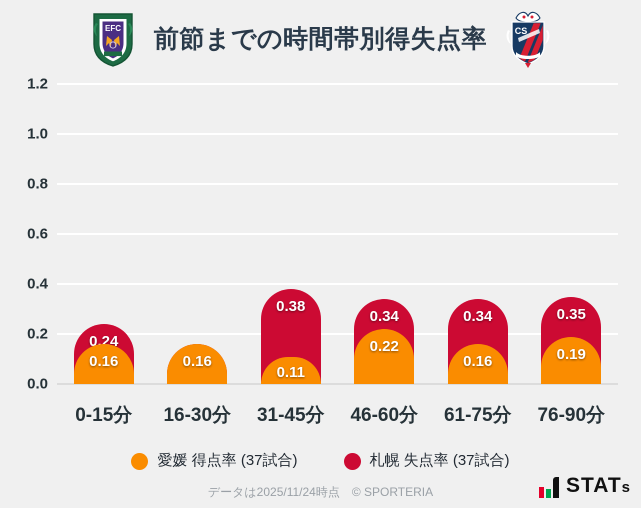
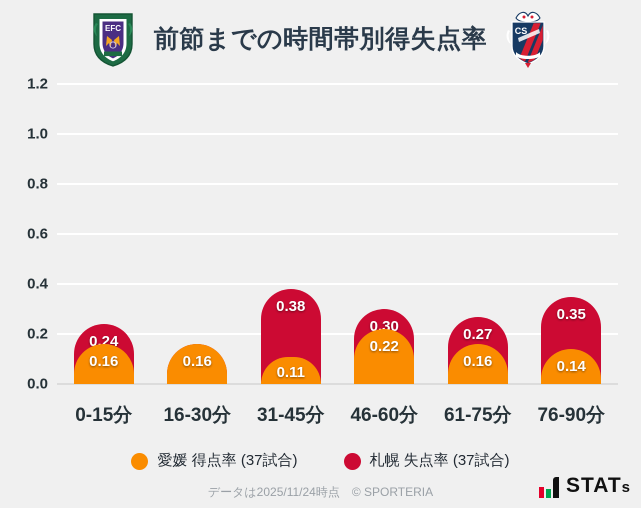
札幌 失点率 (37試合)/46-60分: 0.34 -> 0.30
札幌 失点率 (37試合)/61-75分: 0.34 -> 0.27
愛媛 得点率 (37試合)/76-90分: 0.19 -> 0.14
